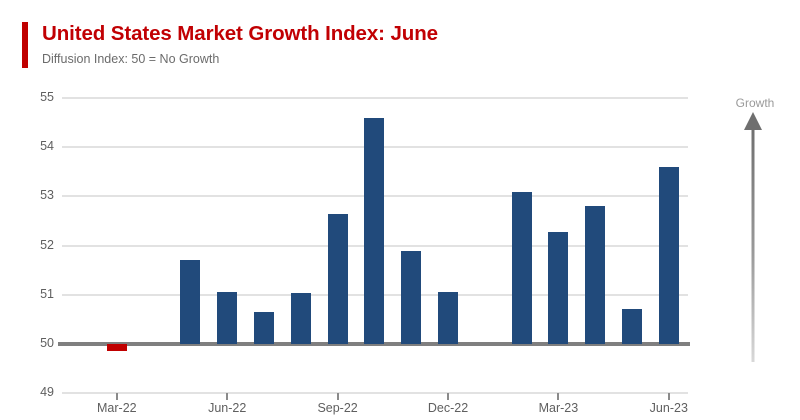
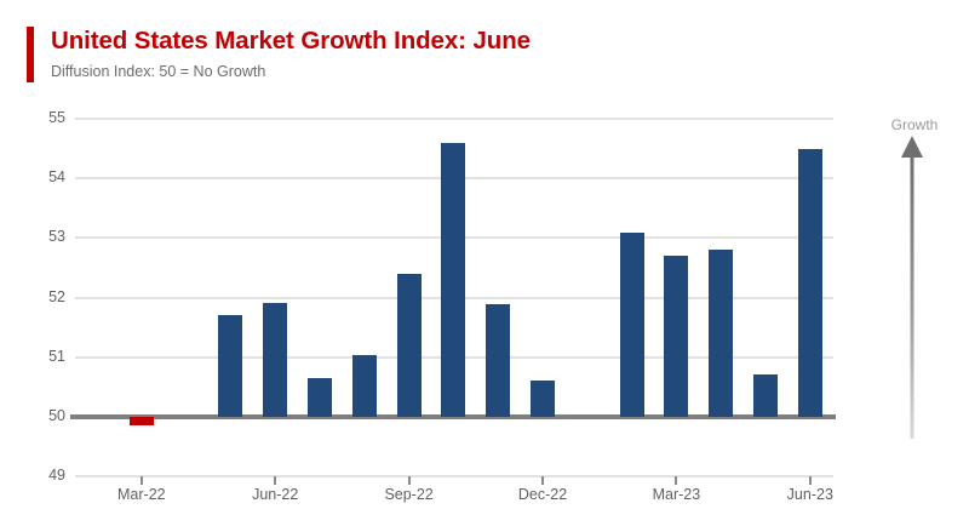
Jun-22: 51.0 -> 51.9
Sep-22: 52.6 -> 52.4
Dec-22: 51.0 -> 50.6
Mar-23: 52.3 -> 52.7
Jun-23: 53.6 -> 54.5
